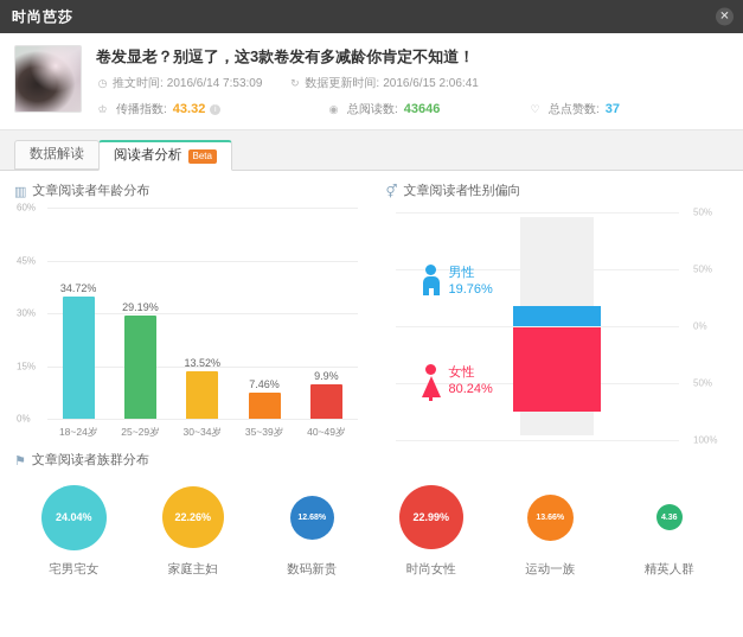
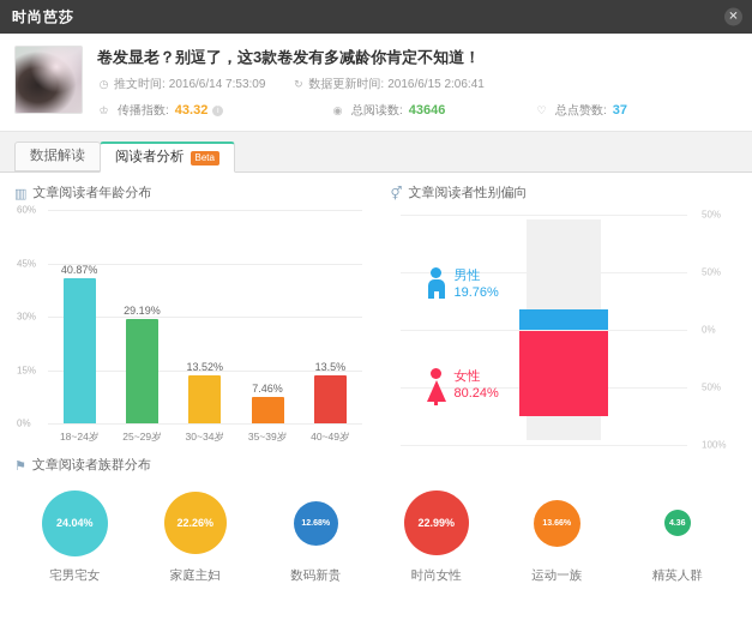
文章阅读者年龄分布/18~24岁: 34.72% -> 40.87%
文章阅读者年龄分布/40~49岁: 9.9% -> 13.5%
